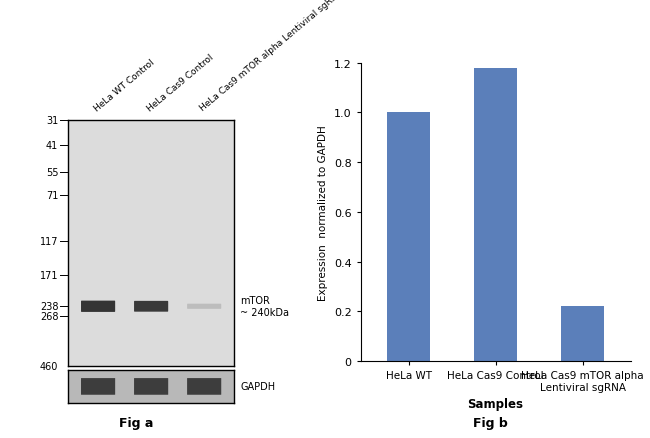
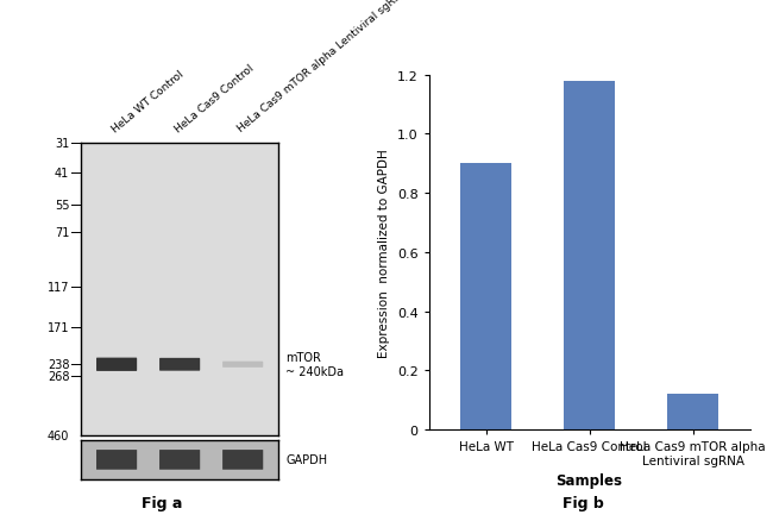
HeLa WT: 1.00 -> 0.90
HeLa Cas9 mTOR alpha Lentiviral sgRNA: 0.22 -> 0.12
